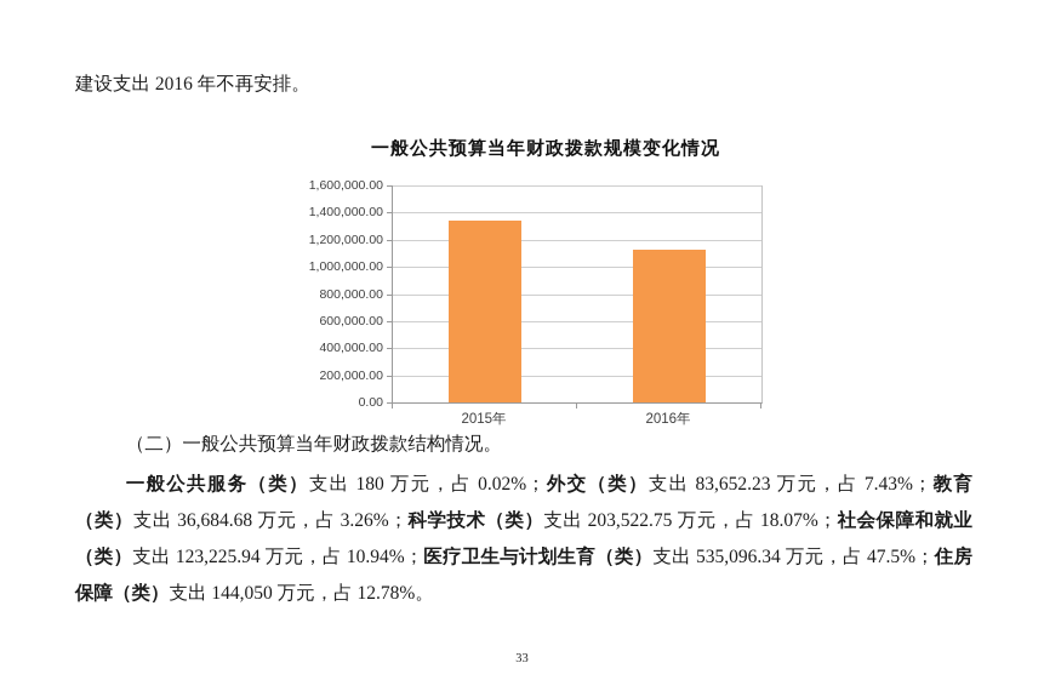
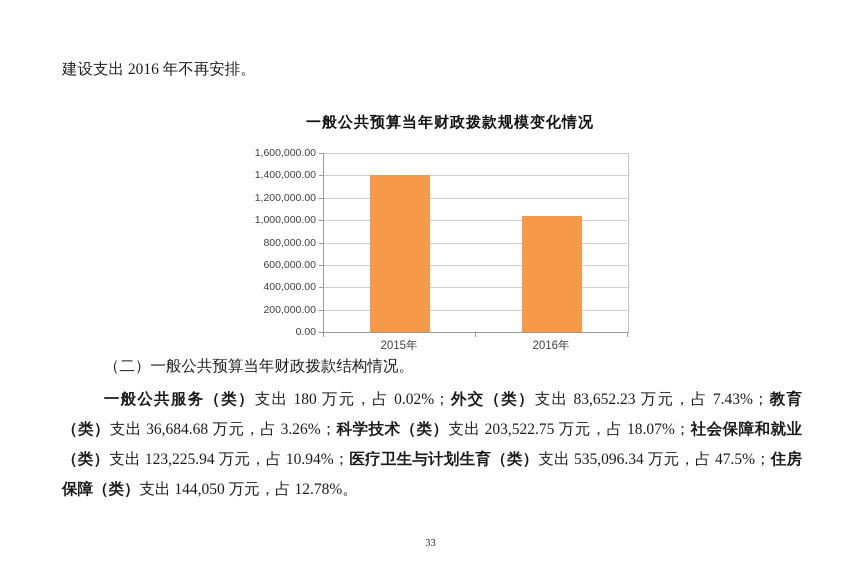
2015年: 1340000 -> 1400000
2016年: 1130000 -> 1040000
